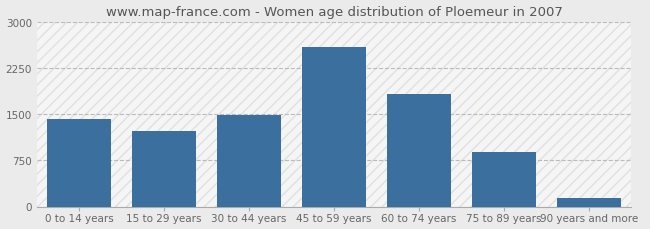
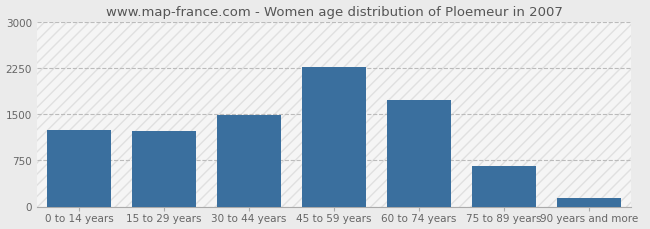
0 to 14 years: 1420 -> 1240
45 to 59 years: 2590 -> 2260
60 to 74 years: 1820 -> 1720
75 to 89 years: 890 -> 660
